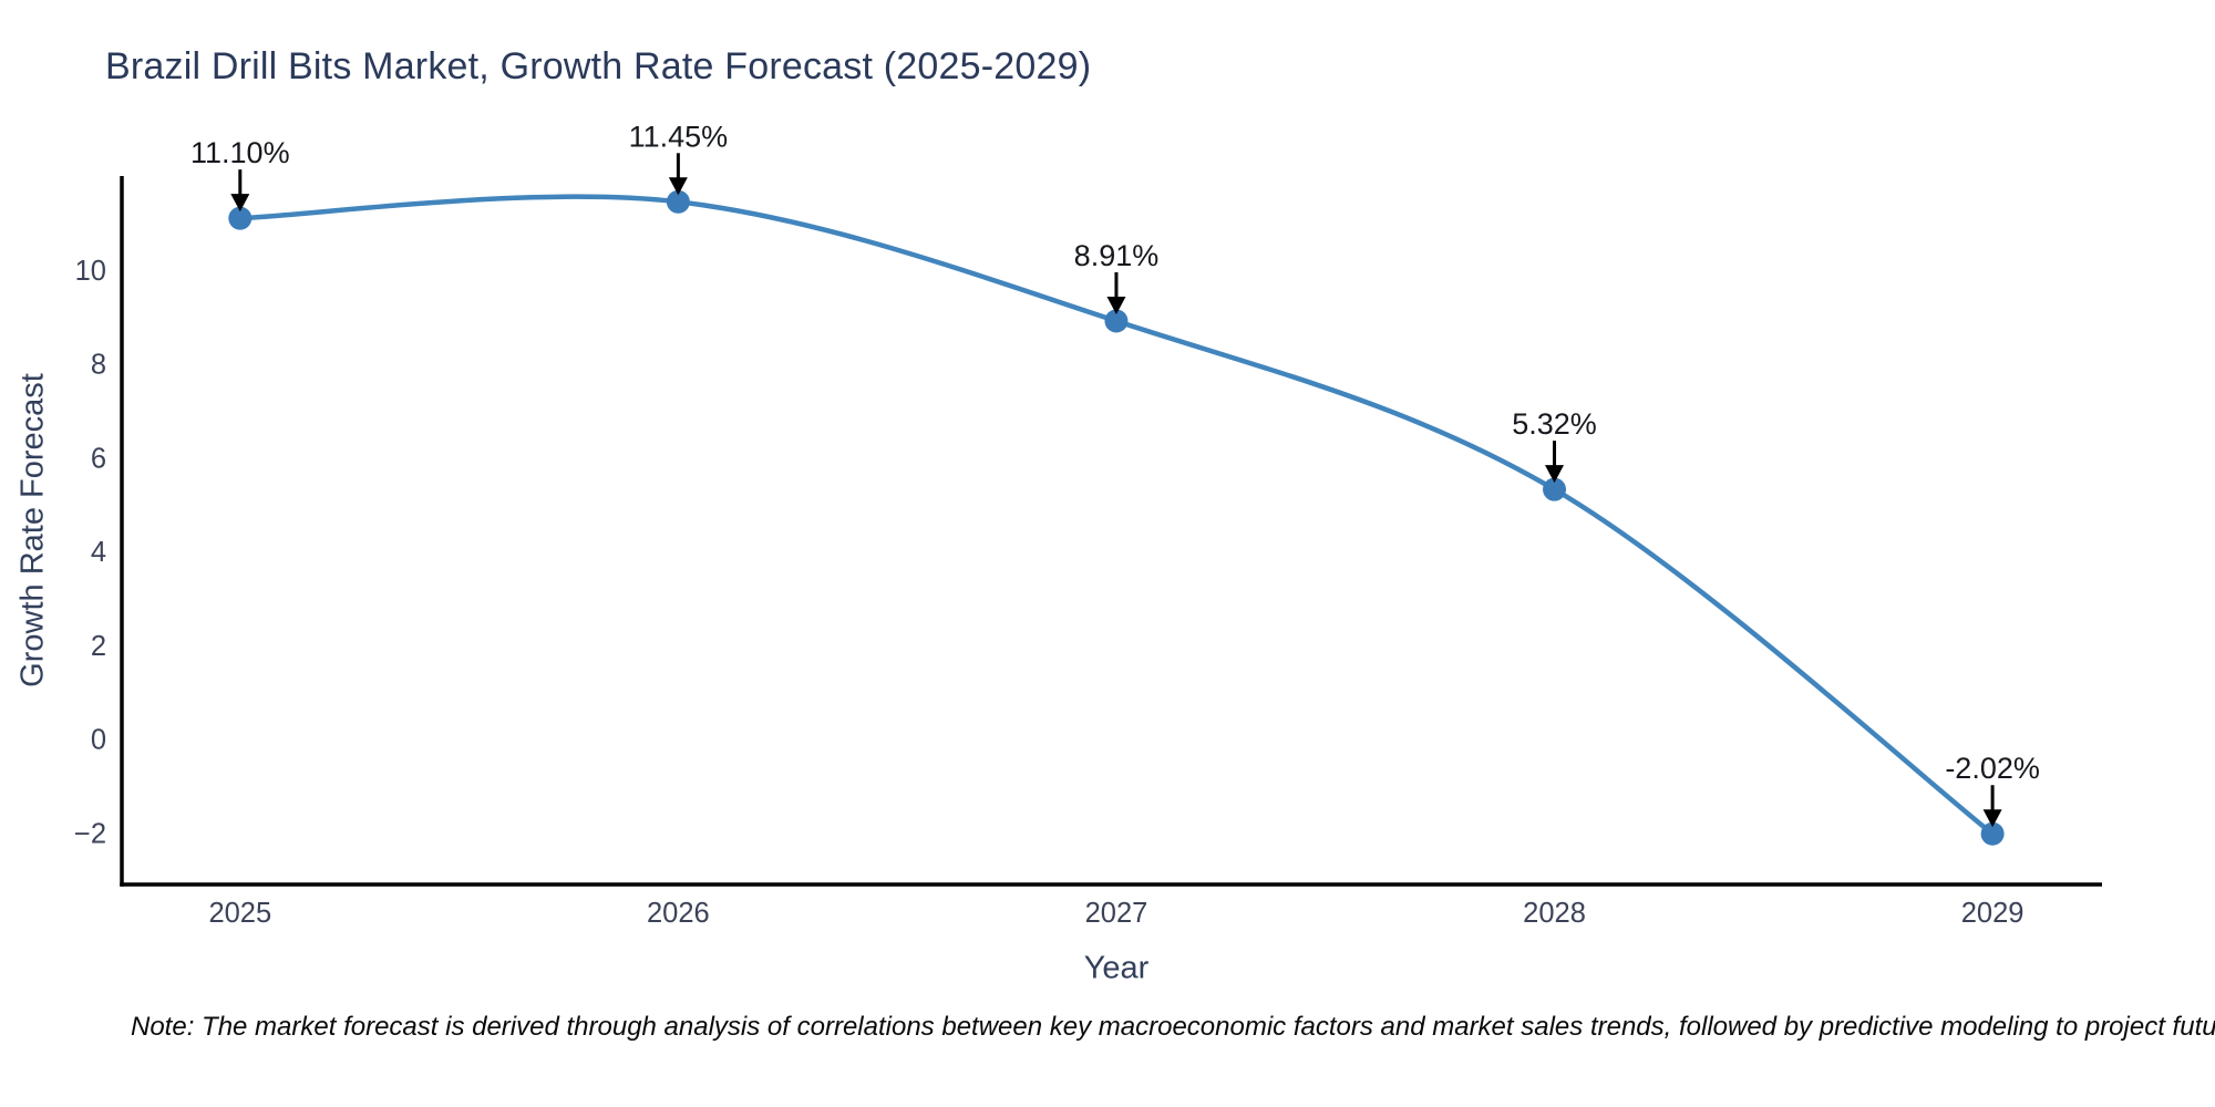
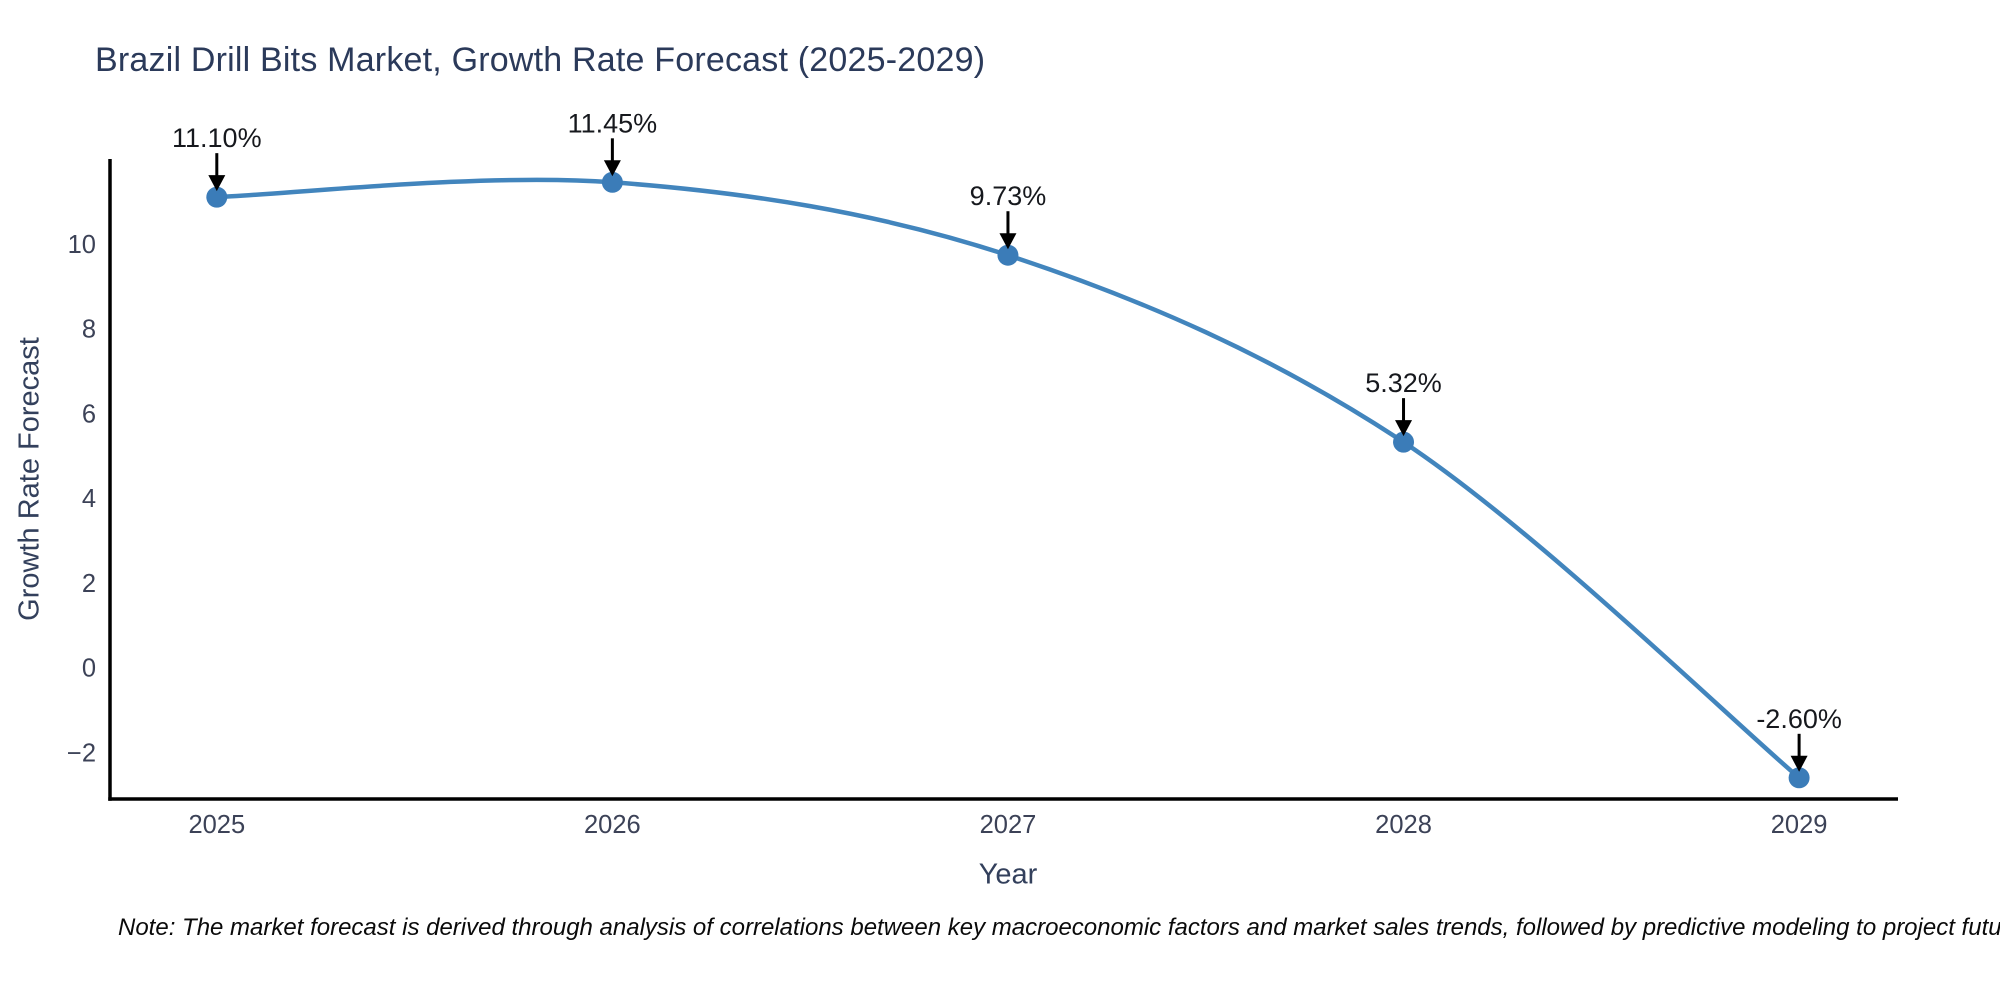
2027: 8.91% -> 9.73%
2029: -2.02% -> -2.60%
